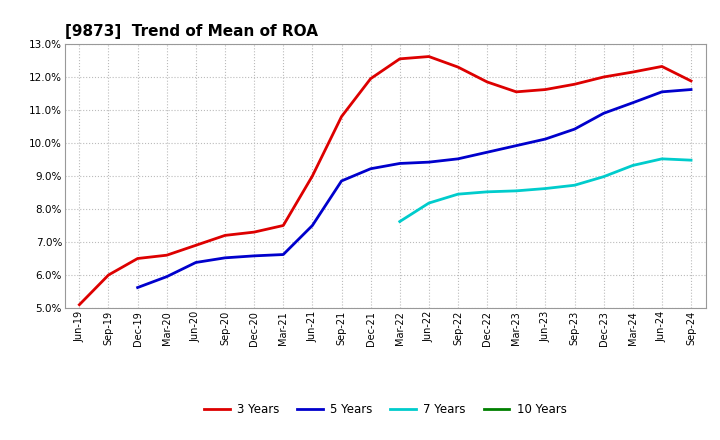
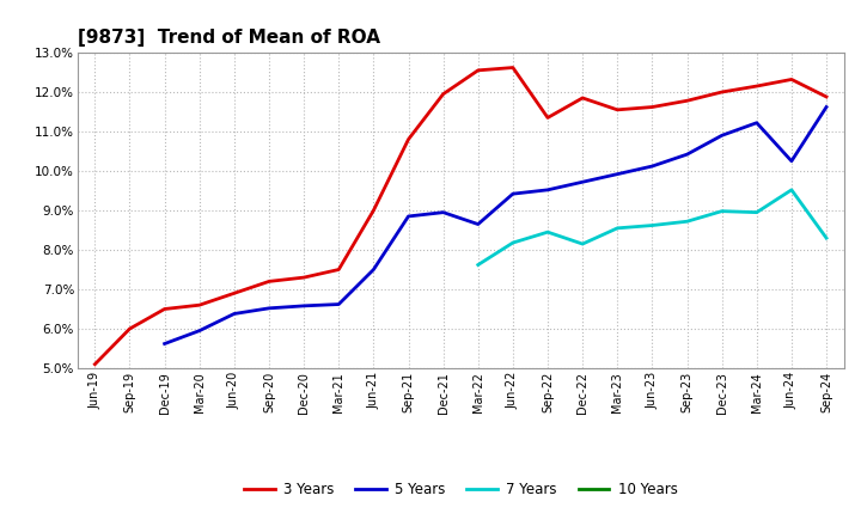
5 Years/Dec-21: 9.22% -> 8.95%
5 Years/Mar-22: 9.38% -> 8.65%
3 Years/Sep-22: 12.30% -> 11.35%
7 Years/Dec-22: 8.52% -> 8.15%
7 Years/Mar-24: 9.32% -> 8.95%
5 Years/Jun-24: 11.55% -> 10.25%
7 Years/Sep-24: 9.48% -> 8.30%
